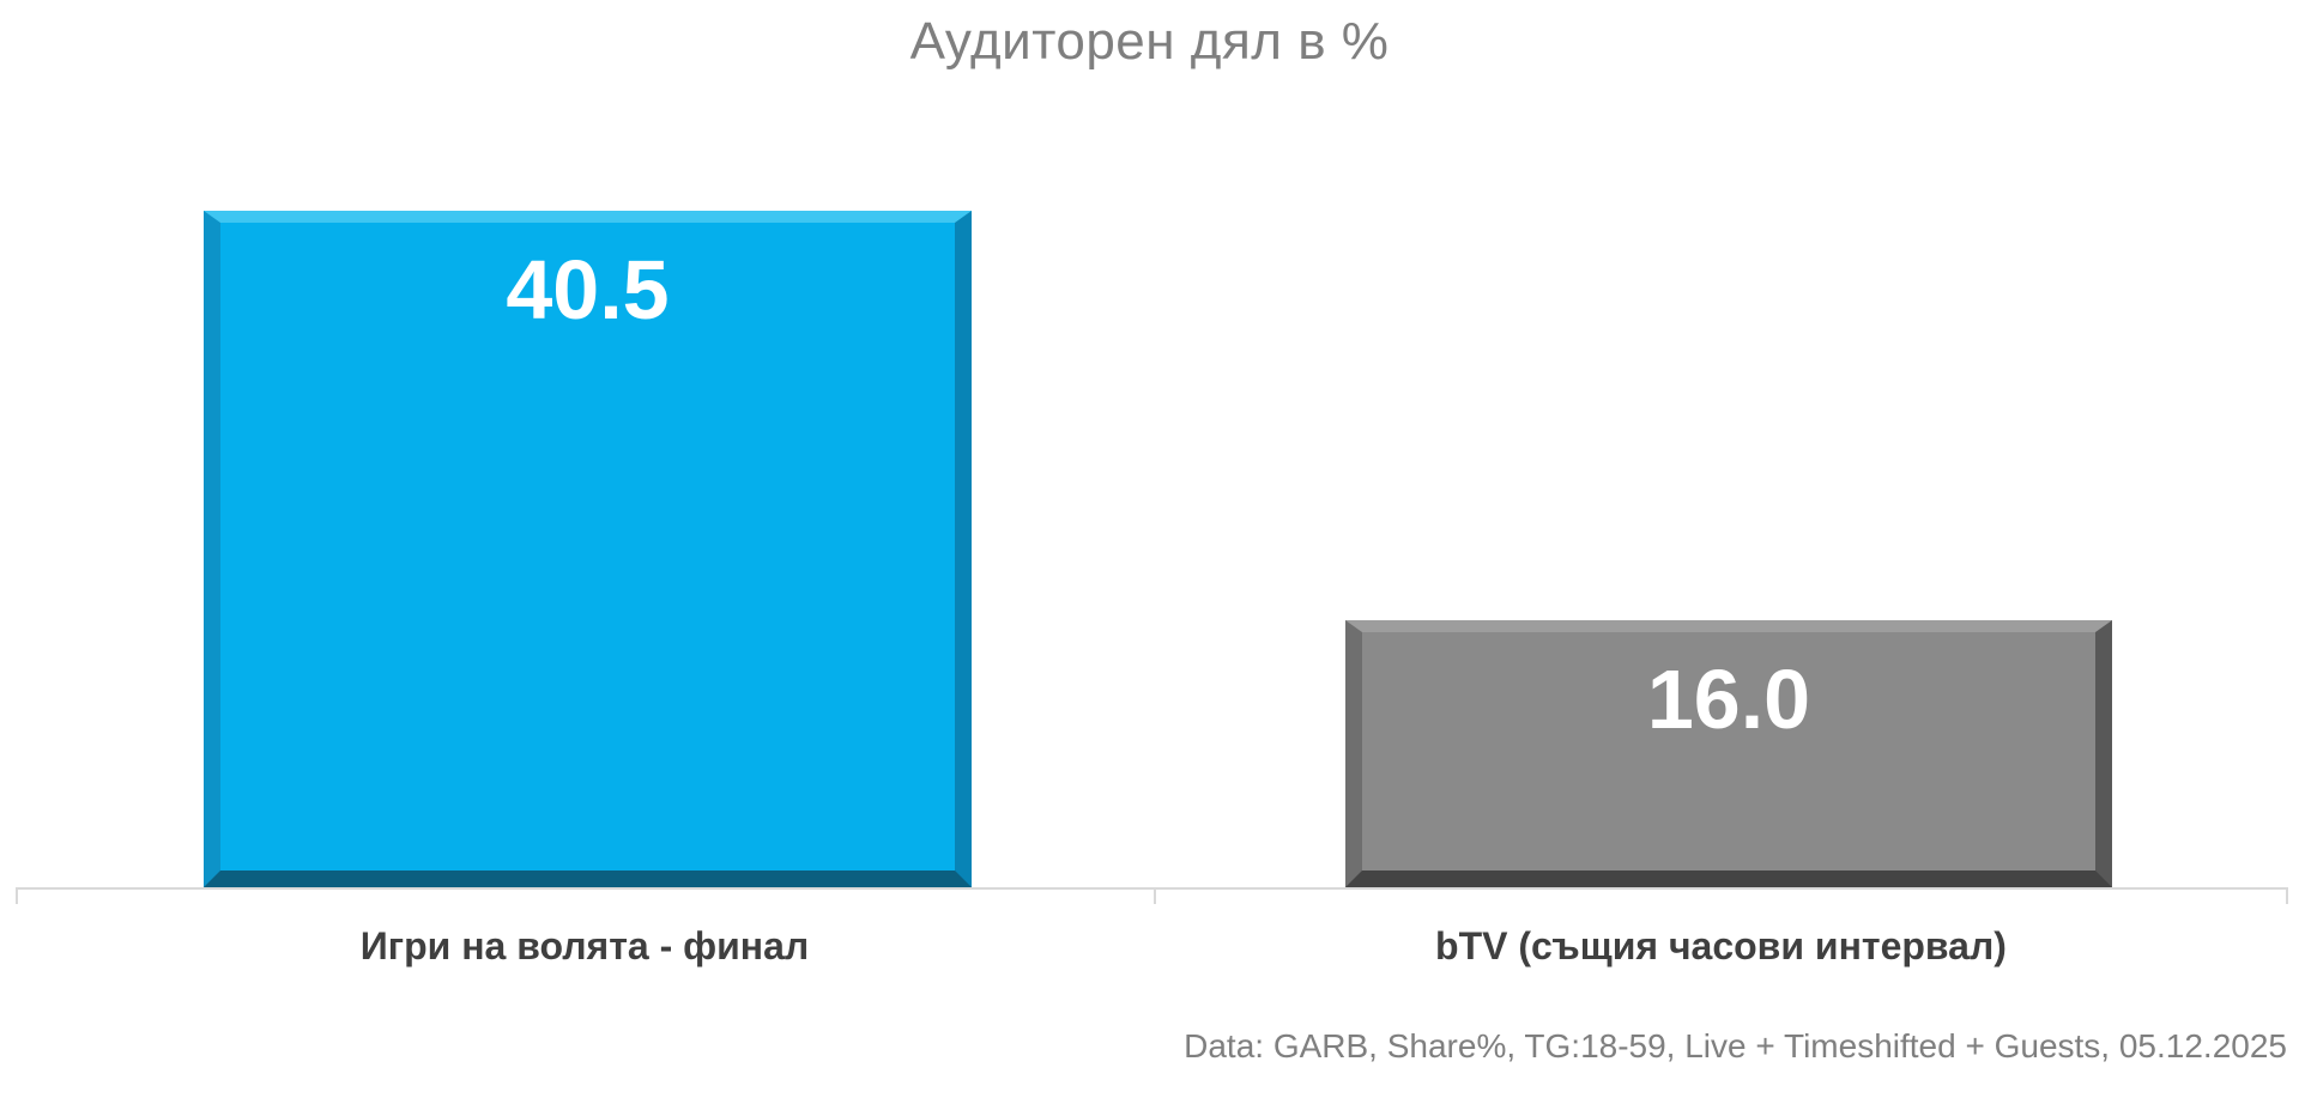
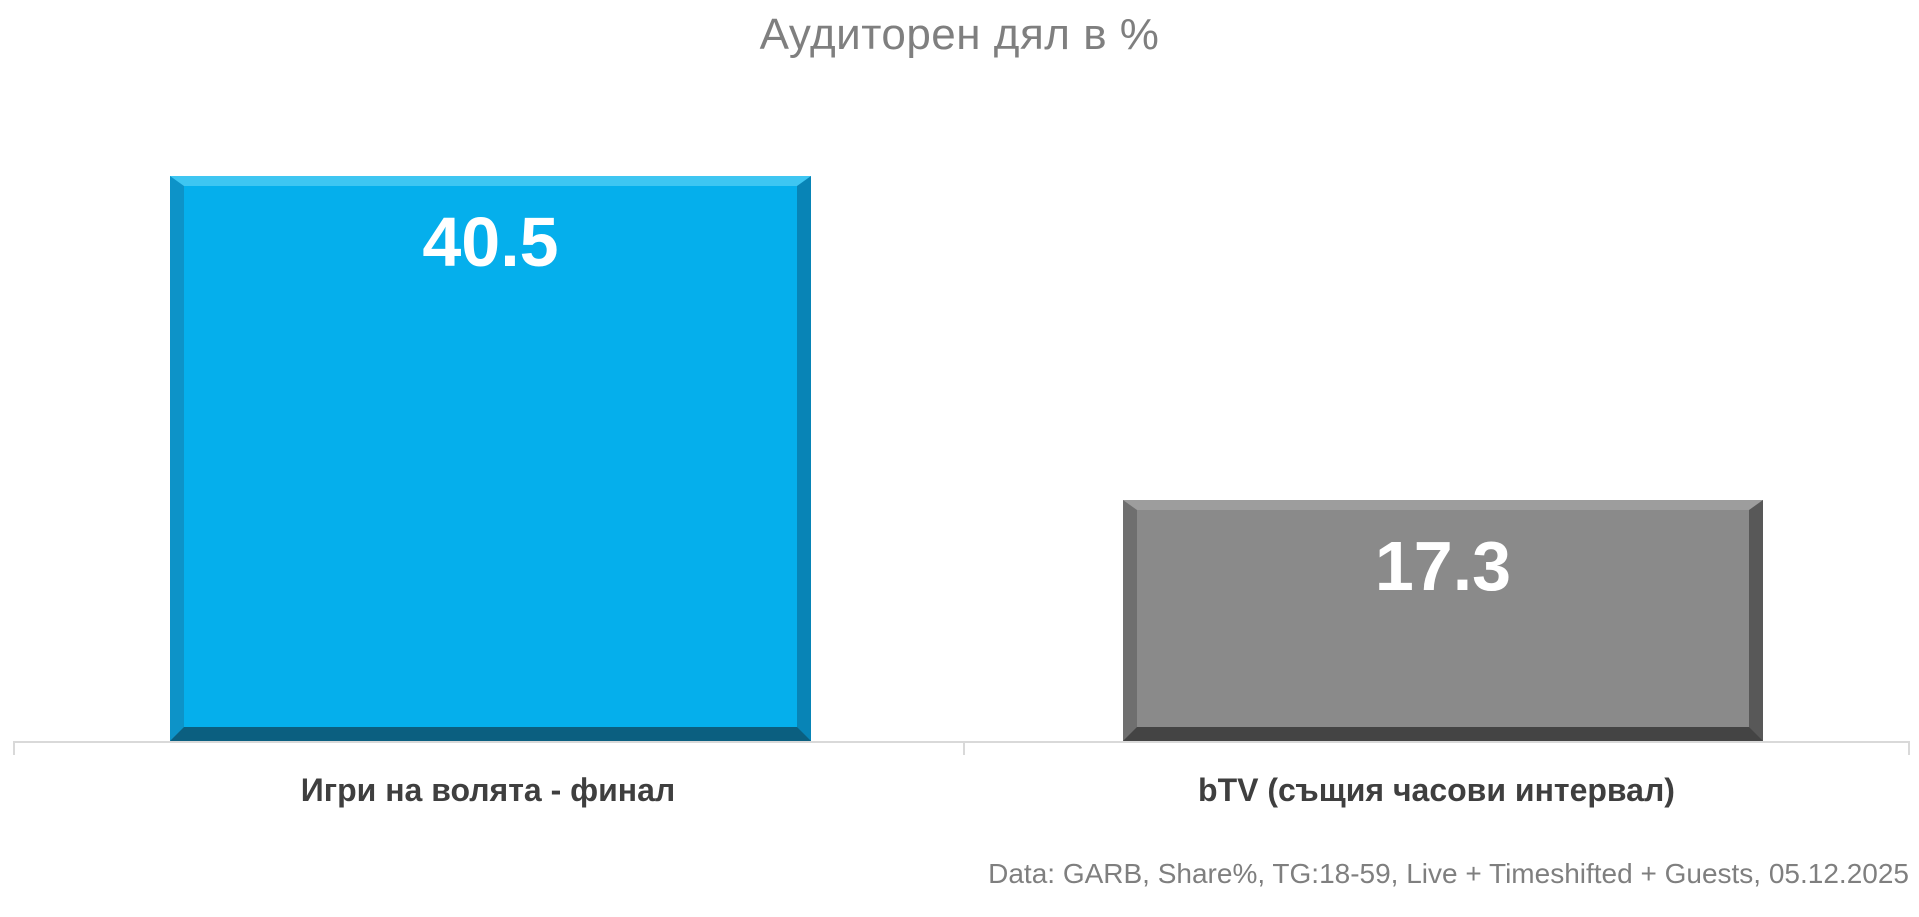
bTV (същия часови интервал): 16.0 -> 17.3
